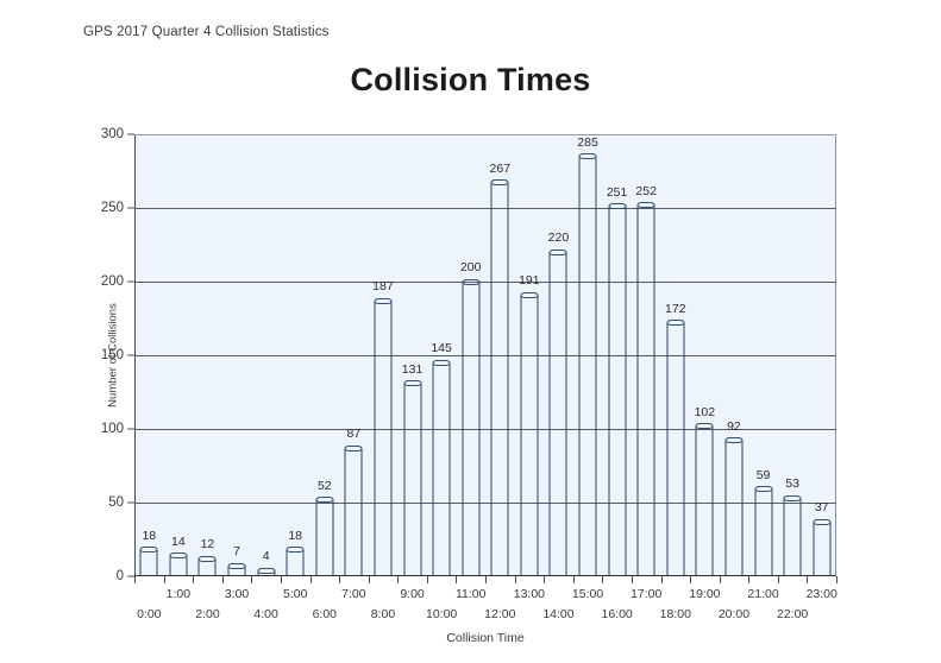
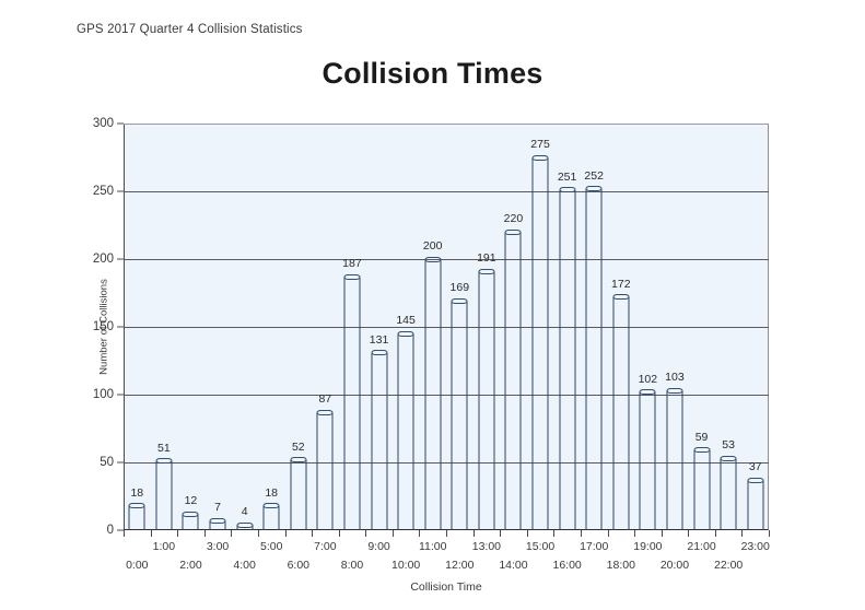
1:00: 14 -> 51
12:00: 267 -> 169
15:00: 285 -> 275
20:00: 92 -> 103
